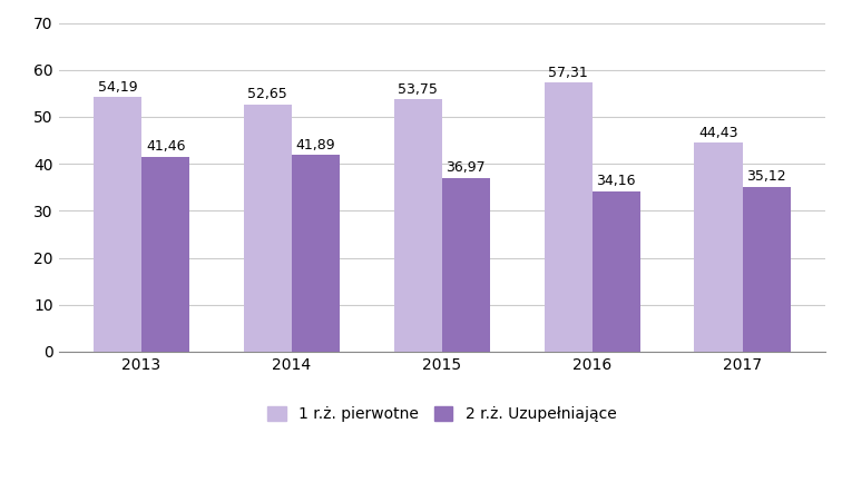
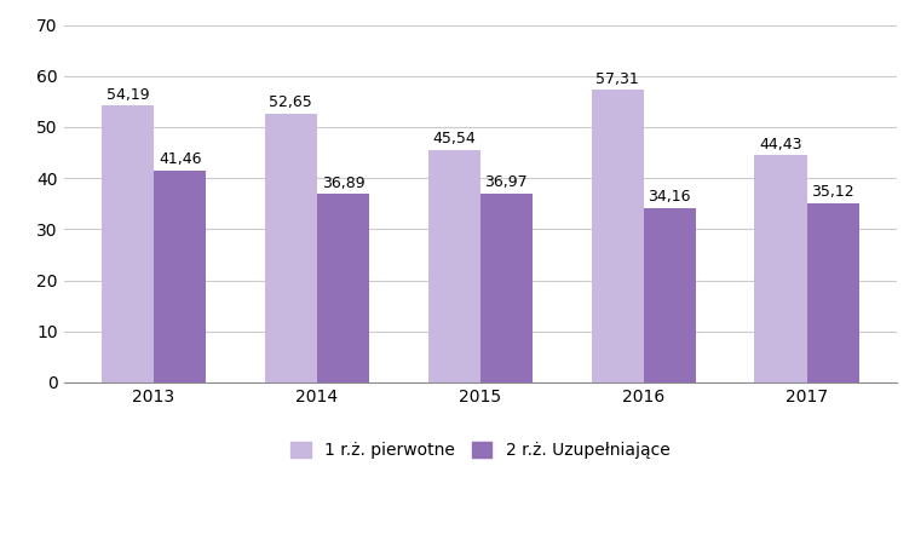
2 r.ż. Uzupełniające/2014: 41,89 -> 36,89
1 r.ż. pierwotne/2015: 53,75 -> 45,54
